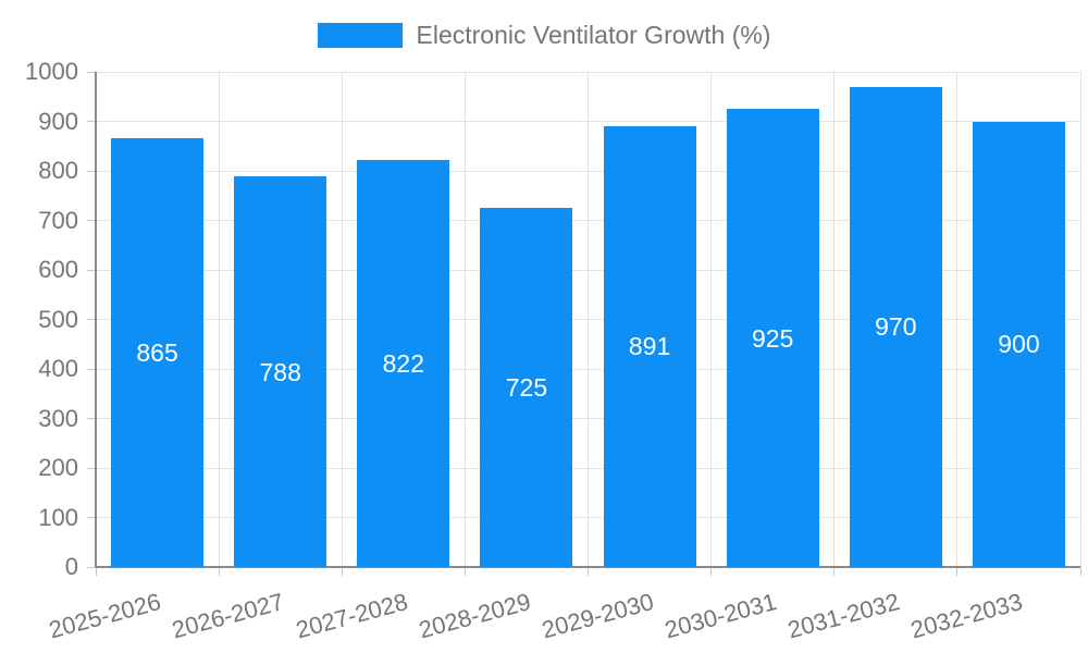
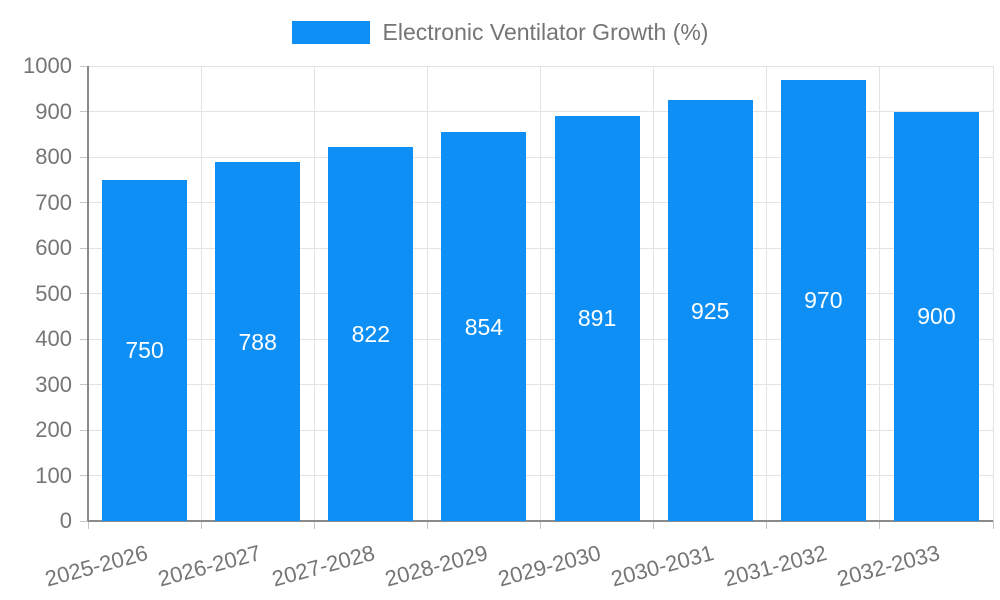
2025-2026: 865 -> 750
2028-2029: 725 -> 854
